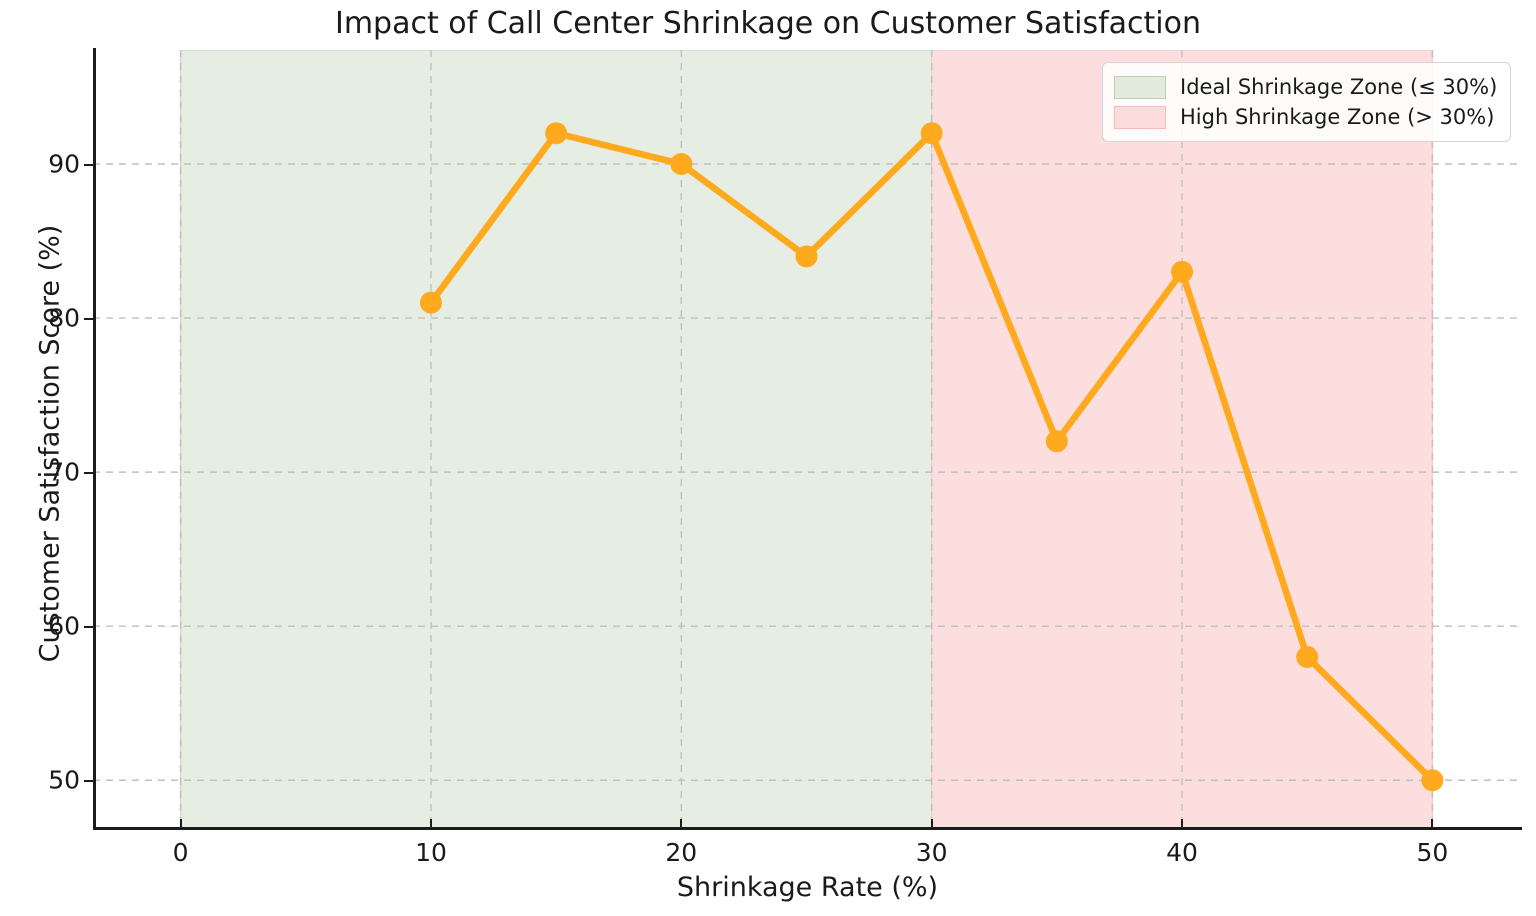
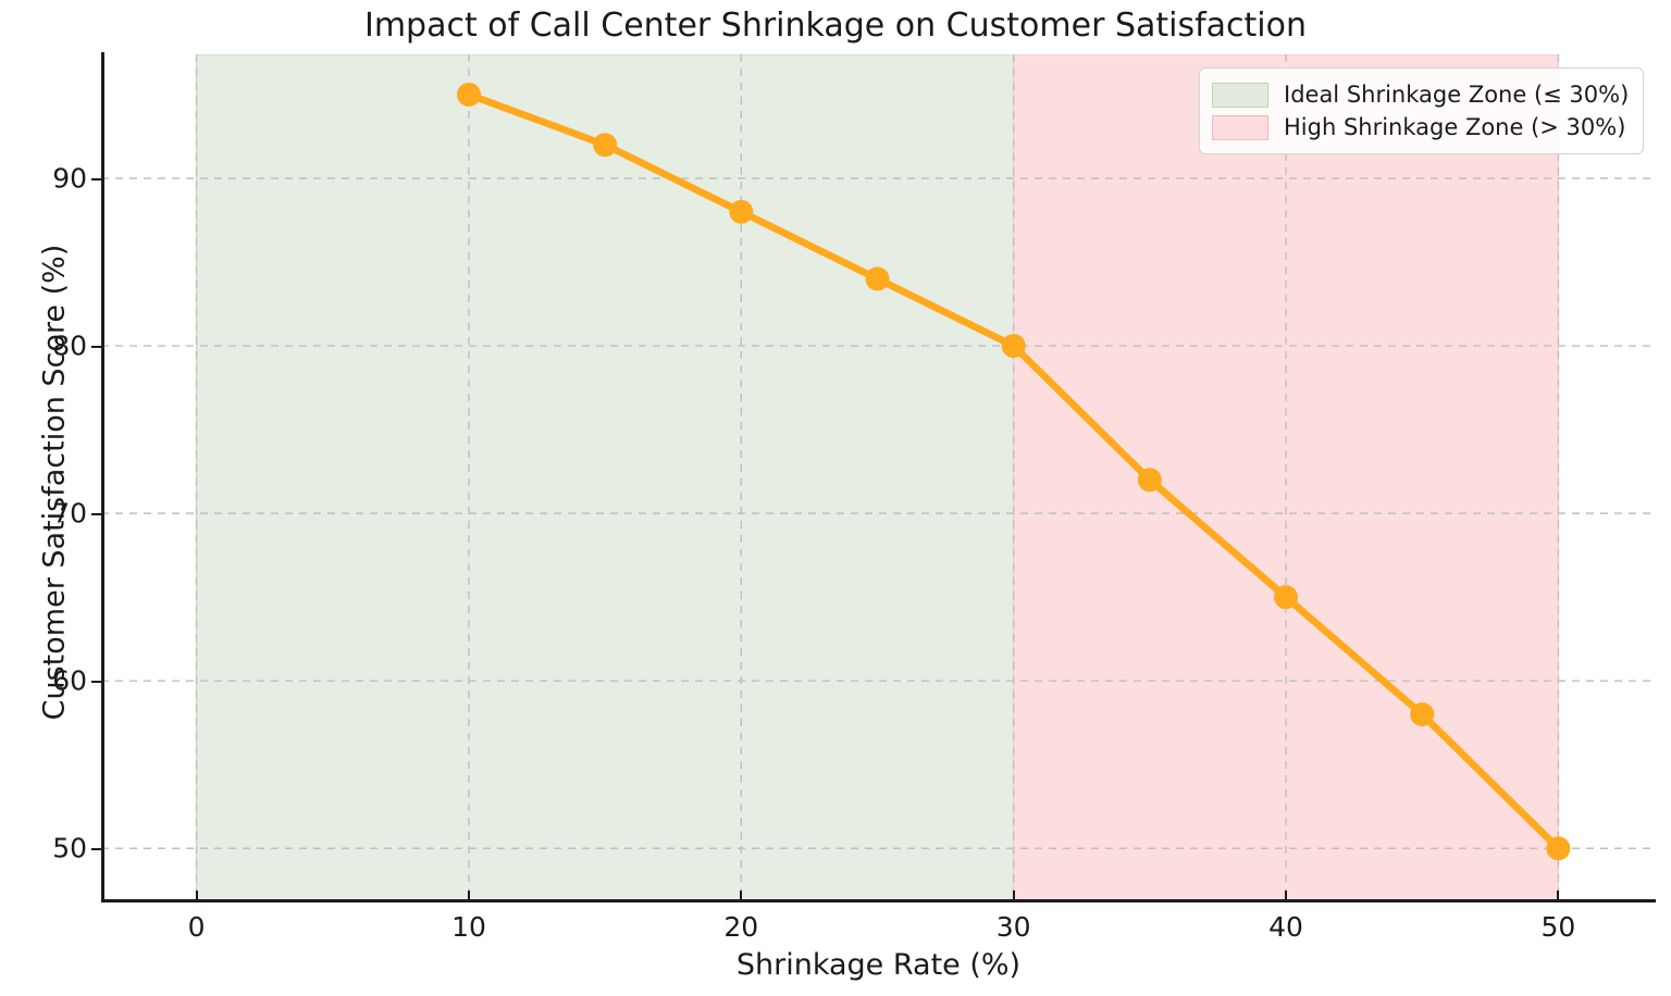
10: 81 -> 95
20: 90 -> 88
30: 92 -> 80
40: 83 -> 65
